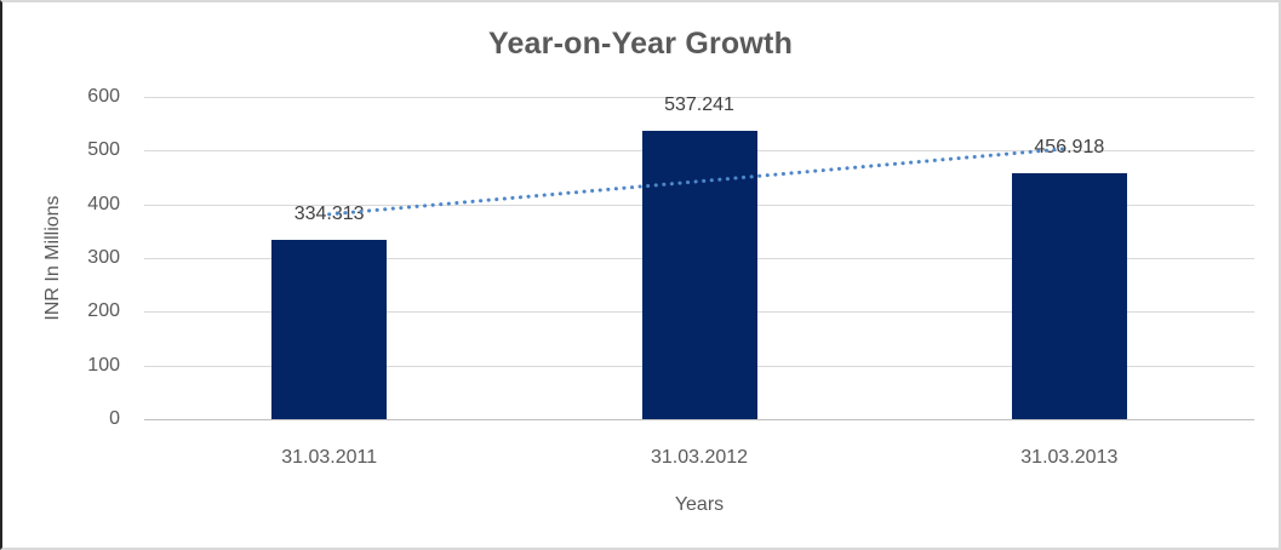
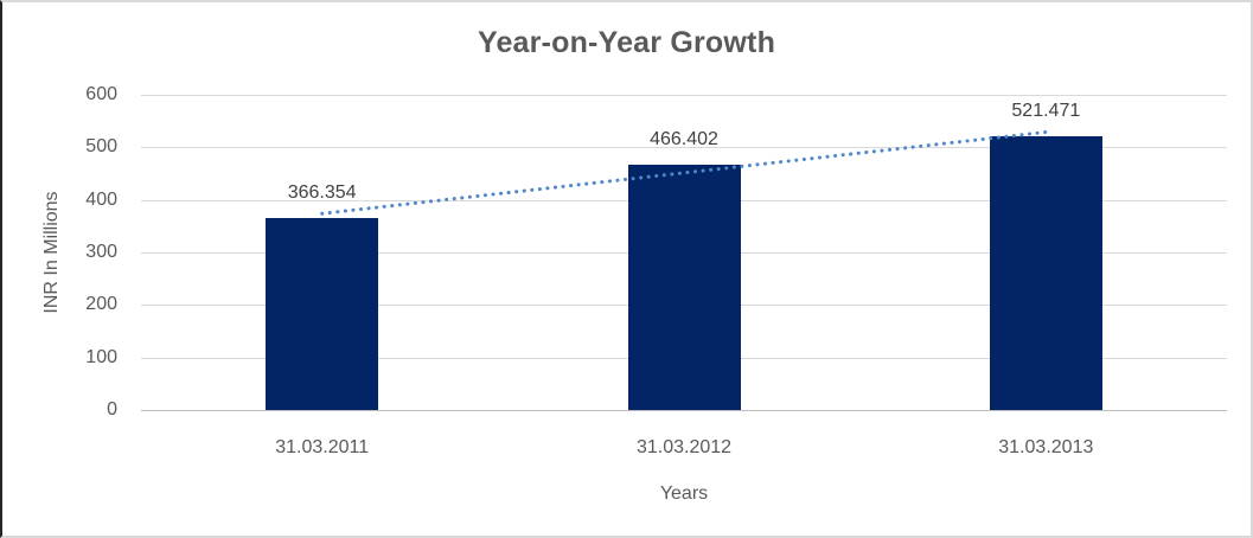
31.03.2011: 334.313 -> 366.354
31.03.2012: 537.241 -> 466.402
31.03.2013: 456.918 -> 521.471
